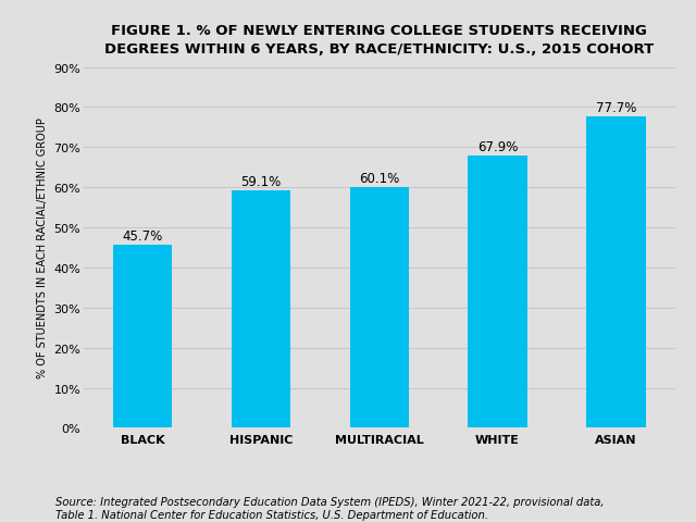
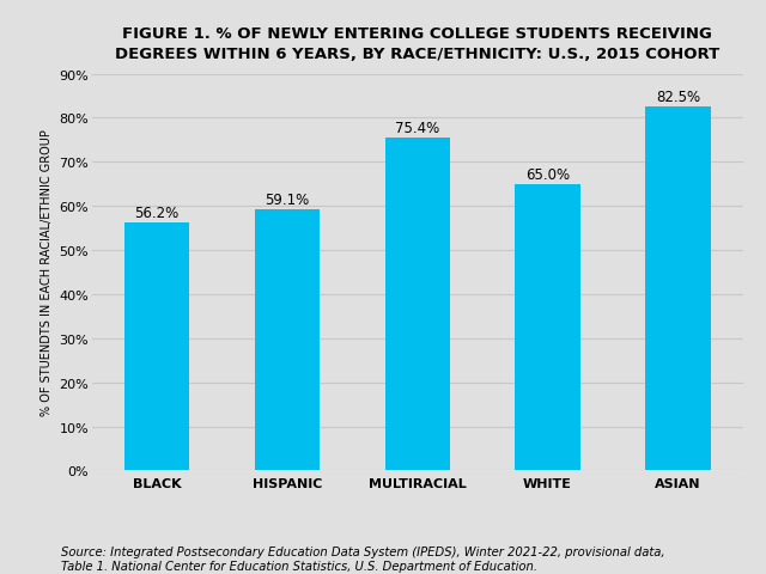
BLACK: 45.7% -> 56.2%
MULTIRACIAL: 60.1% -> 75.4%
WHITE: 67.9% -> 65.0%
ASIAN: 77.7% -> 82.5%
